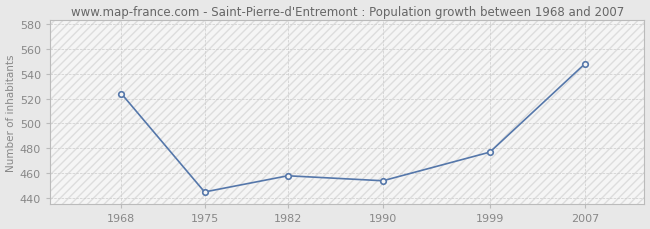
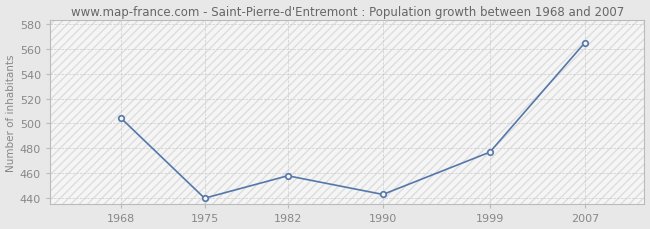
1968: 524 -> 504
1975: 445 -> 440
1990: 454 -> 443
2007: 548 -> 565
